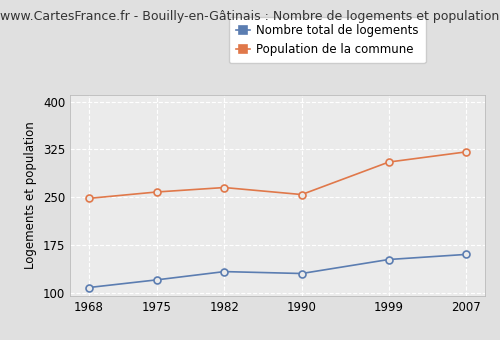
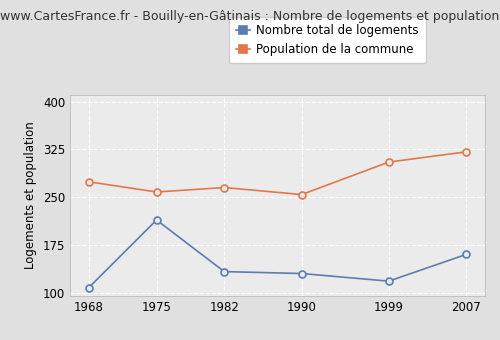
Population de la commune/1968: 248 -> 274
Nombre total de logements/1975: 120 -> 214
Nombre total de logements/1999: 152 -> 118
